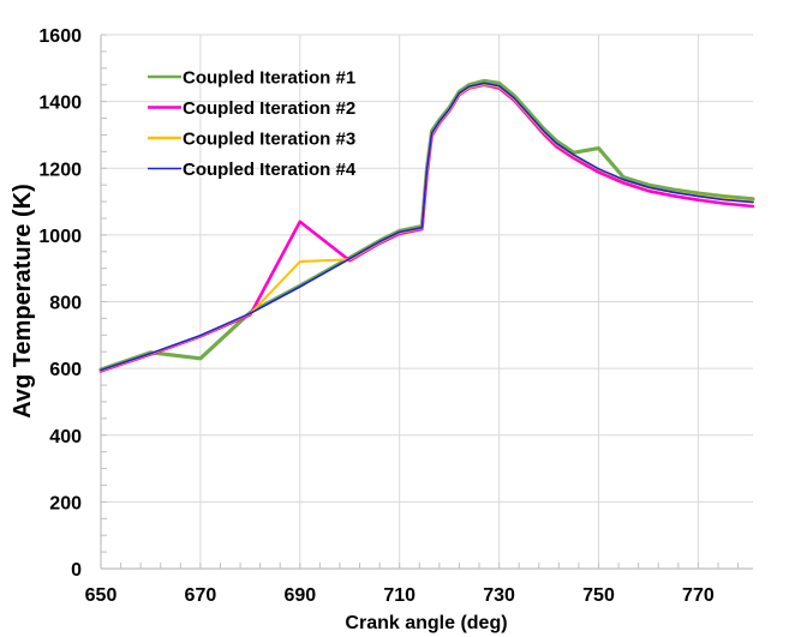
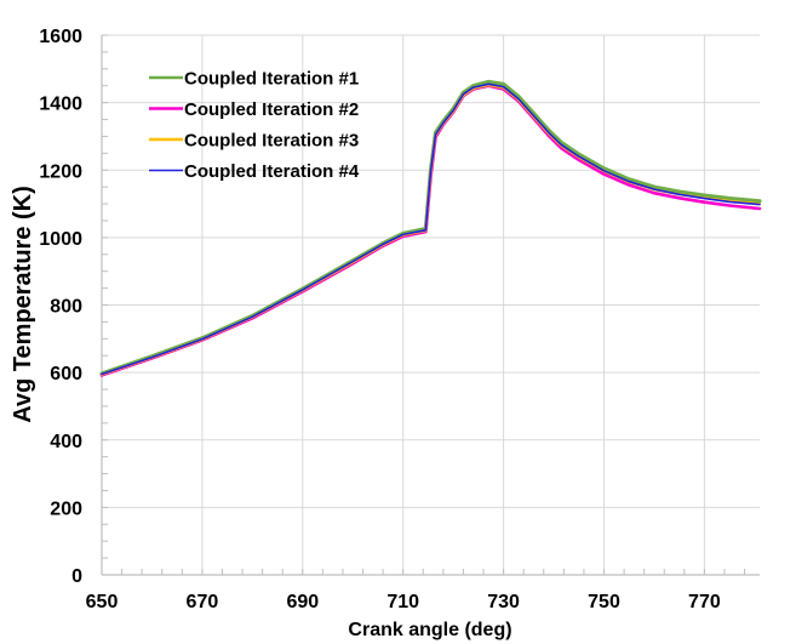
Coupled Iteration #1/670: 630 -> 700
Coupled Iteration #2/690: 1040 -> 840
Coupled Iteration #3/690: 920 -> 840
Coupled Iteration #1/750: 1260 -> 1200
